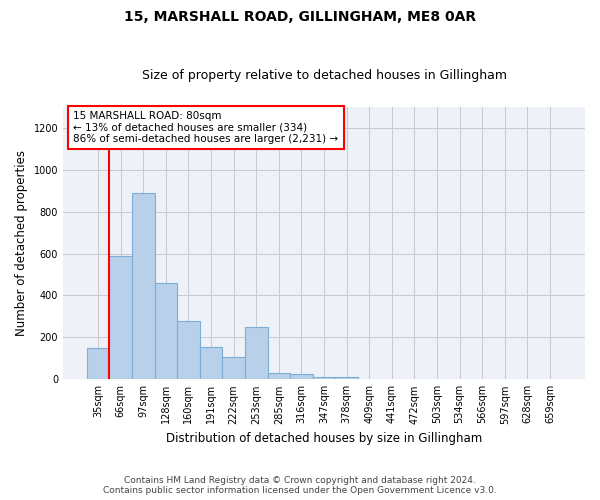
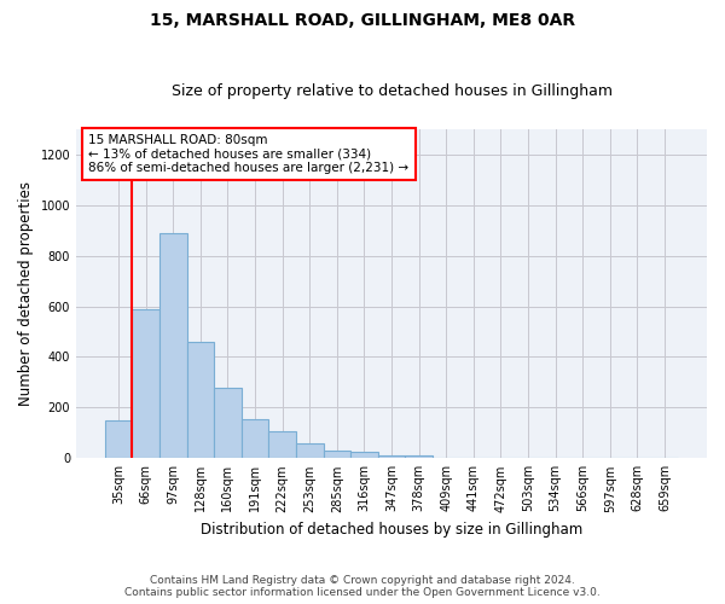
253sqm: 250 -> 60
